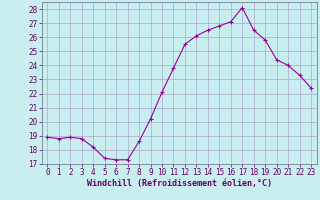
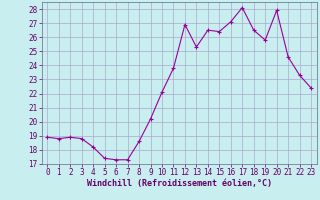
12: 25.5 -> 26.9
13: 26.1 -> 25.3
15: 26.8 -> 26.4
20: 24.4 -> 27.9
21: 24.0 -> 24.6
